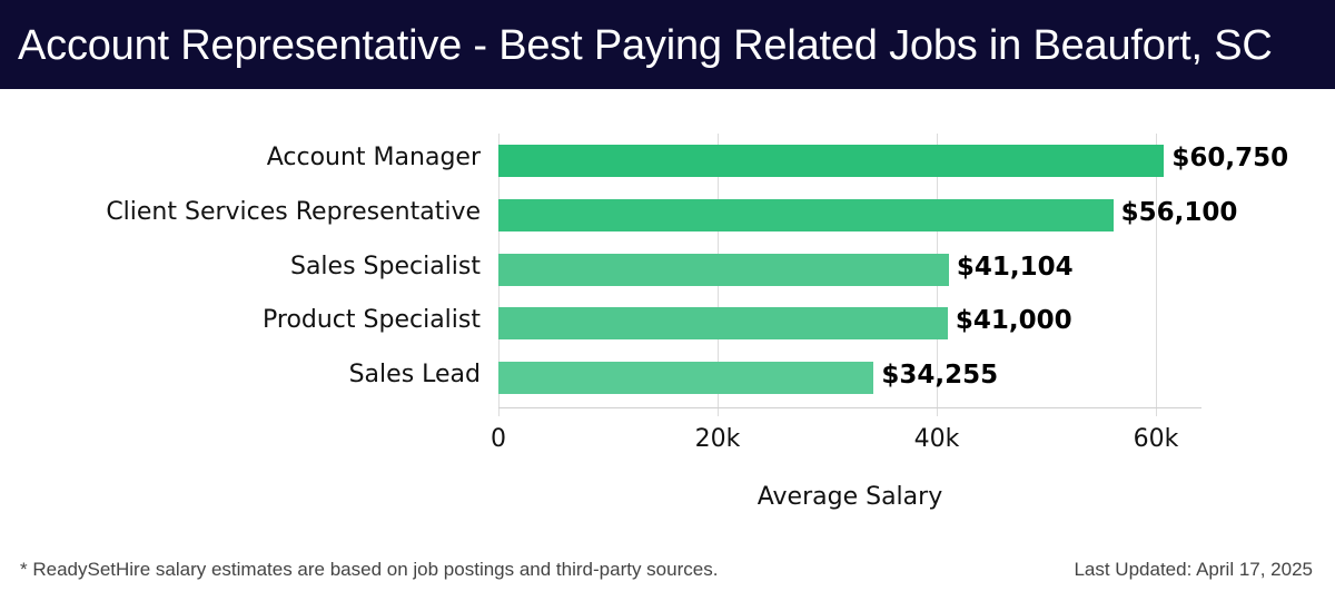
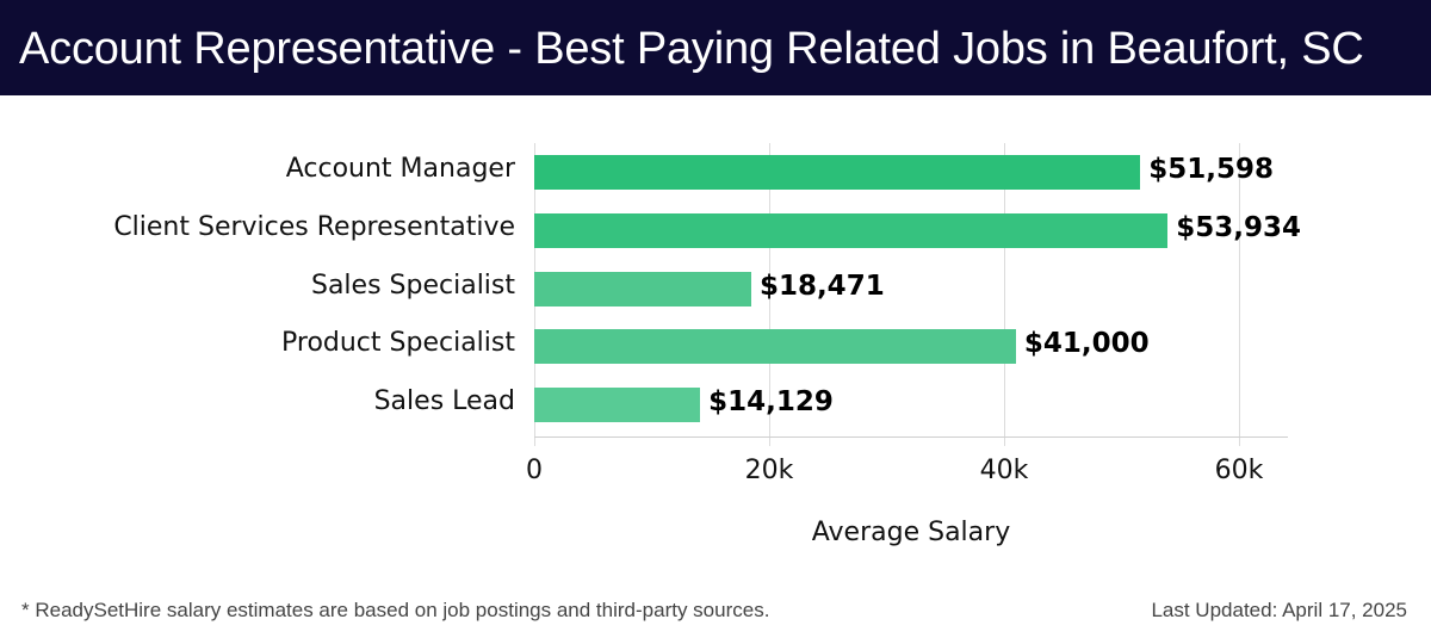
Account Manager: $60,750 -> $51,598
Client Services Representative: $56,100 -> $53,934
Sales Specialist: $41,104 -> $18,471
Sales Lead: $34,255 -> $14,129
